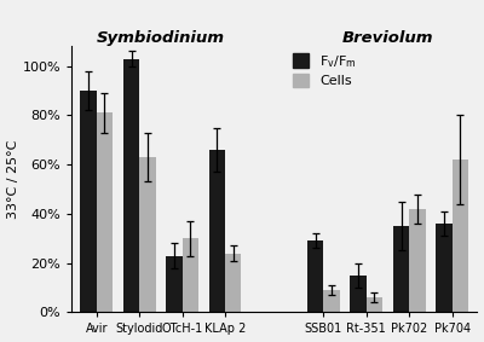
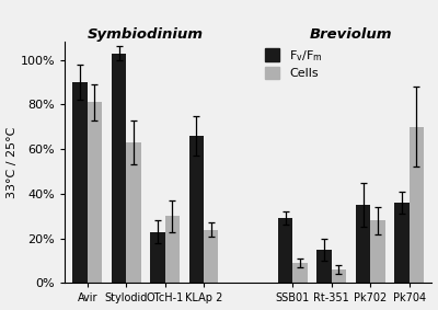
Cells/Pk702: 42% -> 28%
Cells/Pk704: 62% -> 70%
